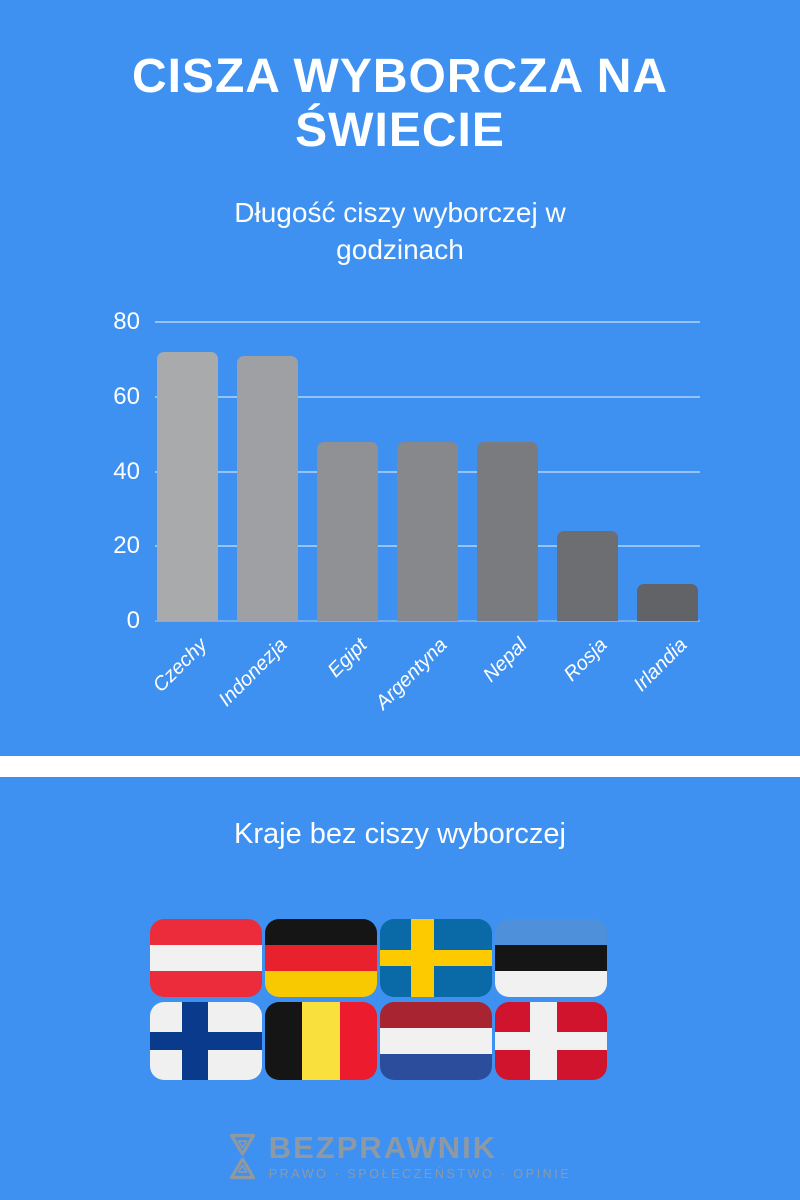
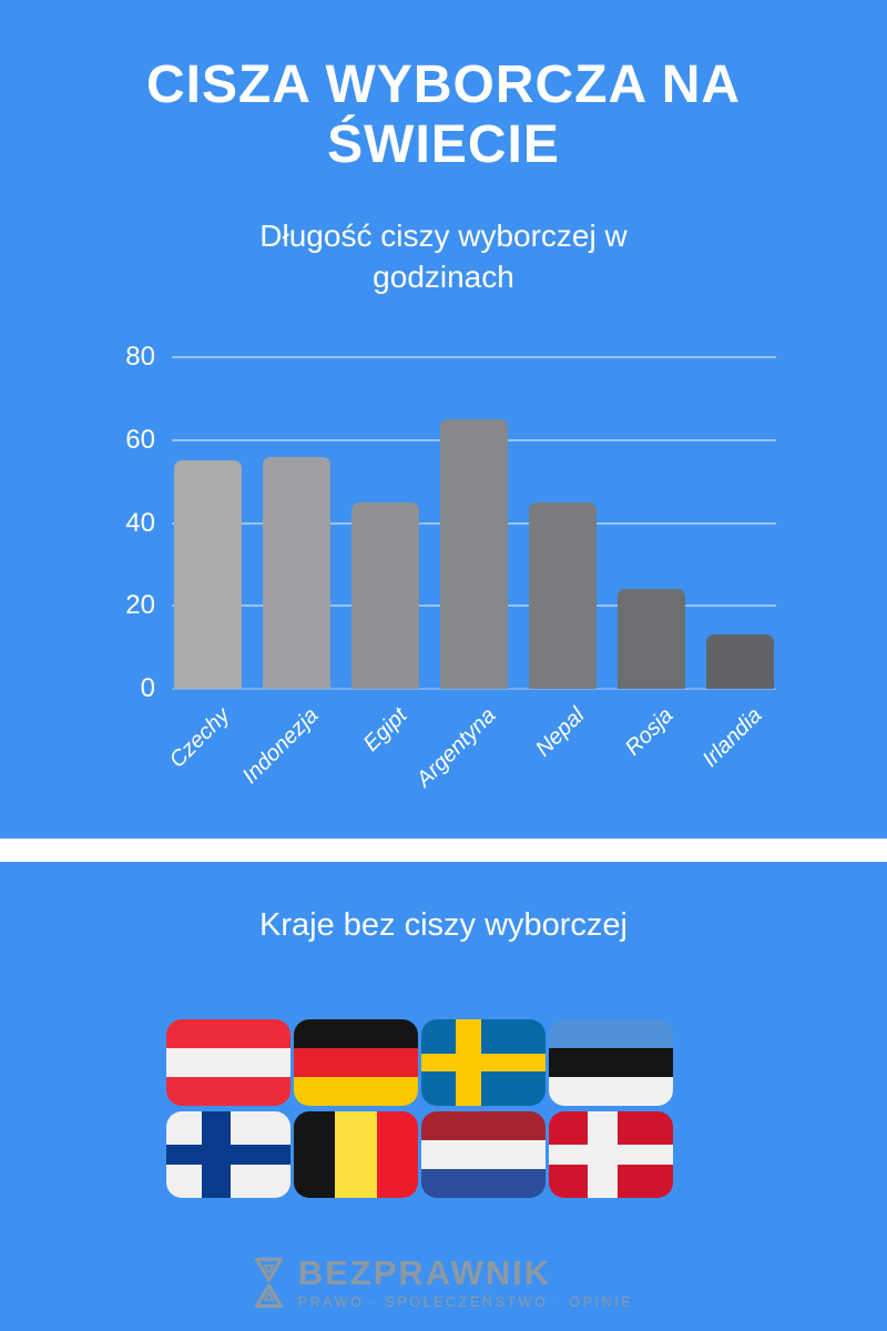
Czechy: 72 -> 55
Indonezja: 71 -> 56
Egipt: 48 -> 45
Argentyna: 48 -> 65
Nepal: 48 -> 45
Irlandia: 10 -> 13
